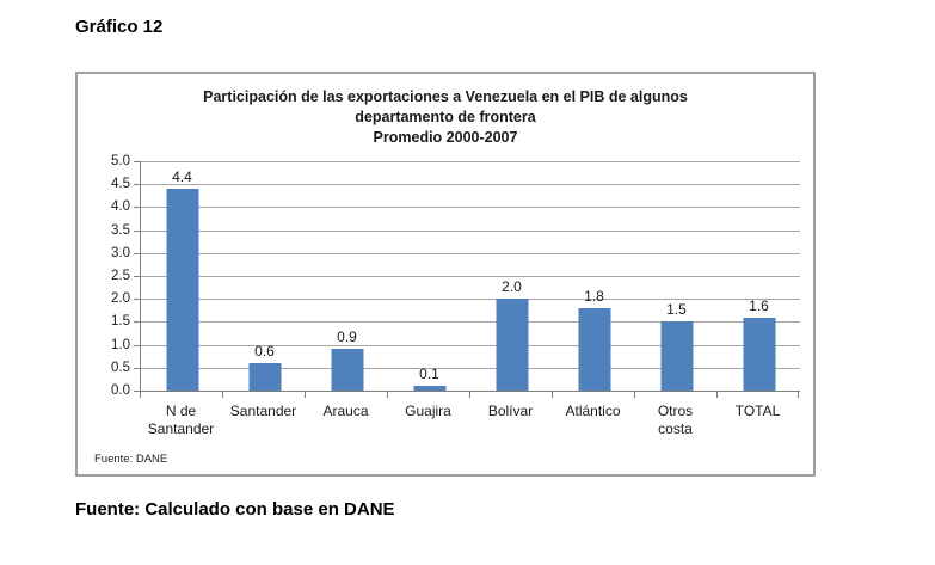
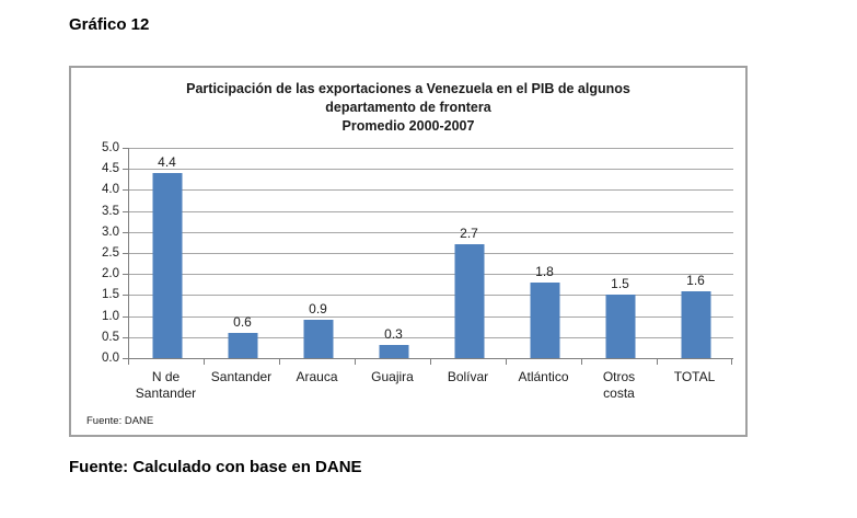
Guajira: 0.1 -> 0.3
Bolívar: 2.0 -> 2.7
